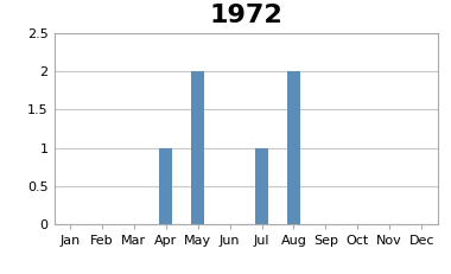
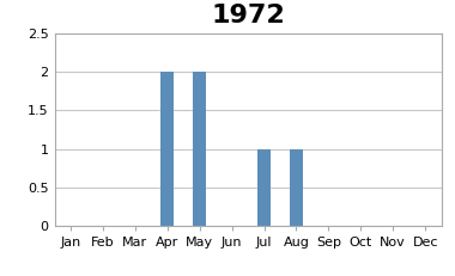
Apr: 1 -> 2
Aug: 2 -> 1
